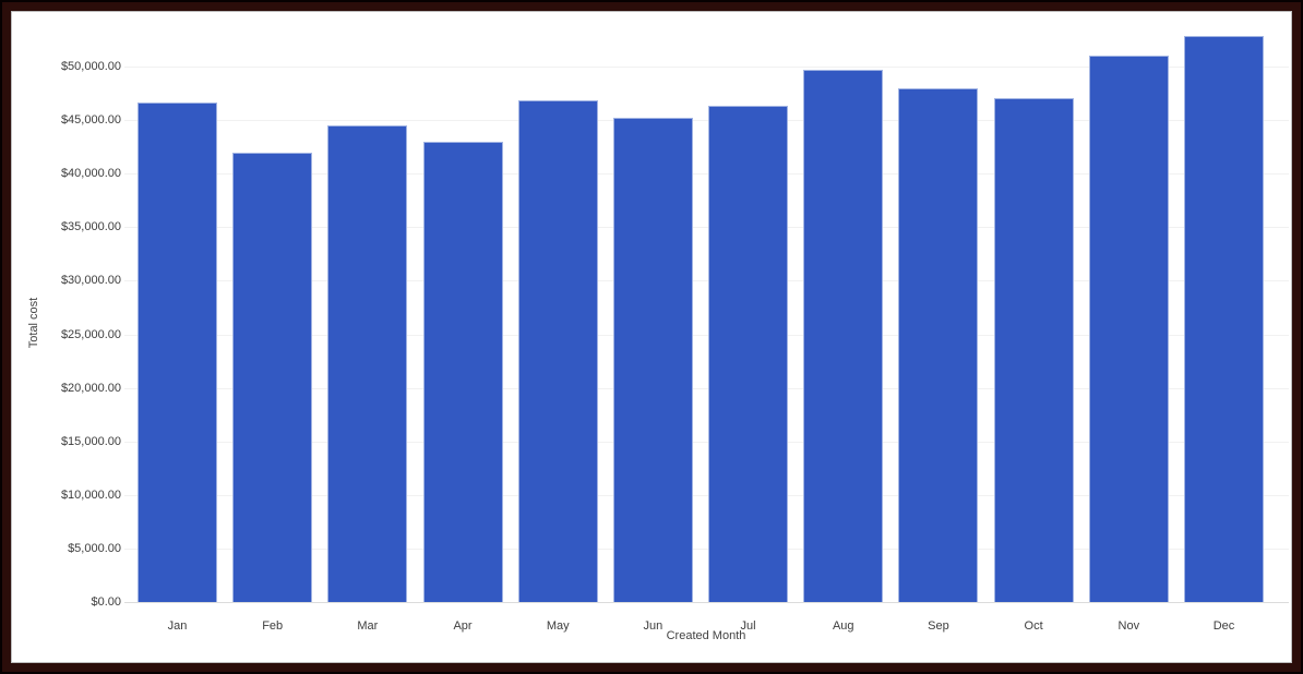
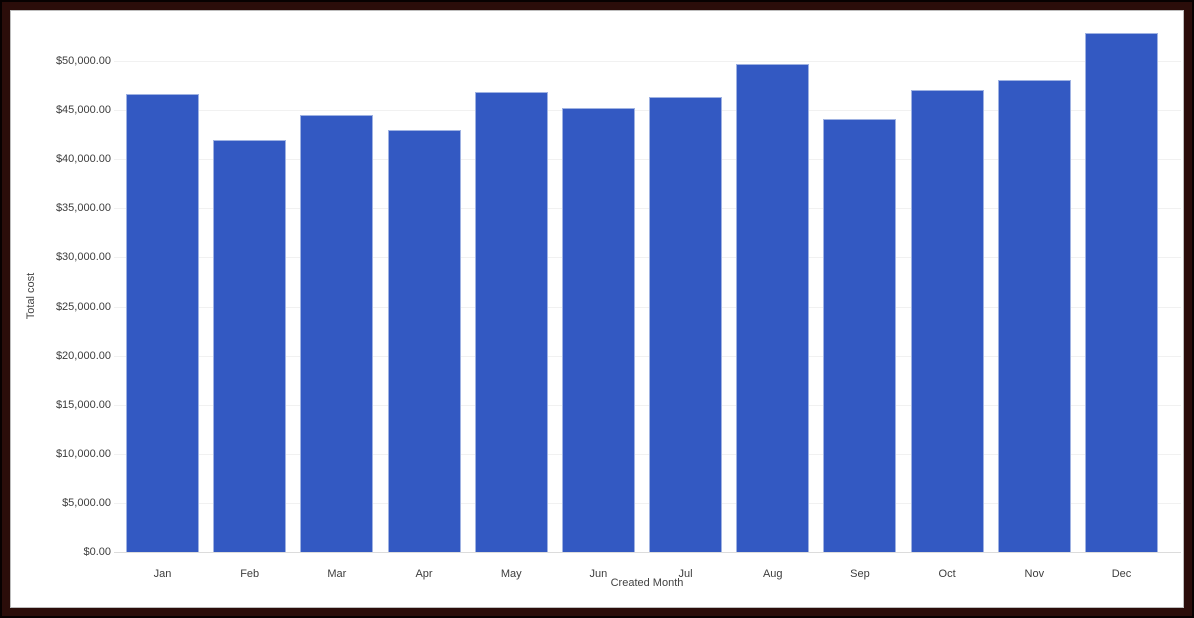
Sep: $48000 -> $44000
Nov: $51000 -> $48000
